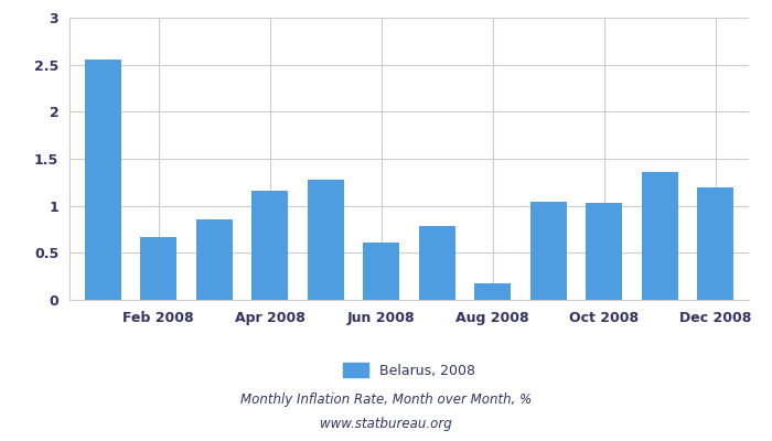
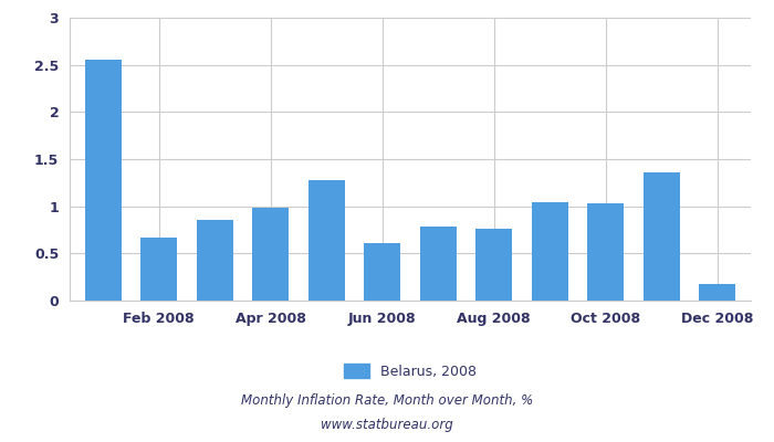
Apr 2008: 1.16 -> 0.98
Aug 2008: 0.17 -> 0.76
Dec 2008: 1.19 -> 0.18
